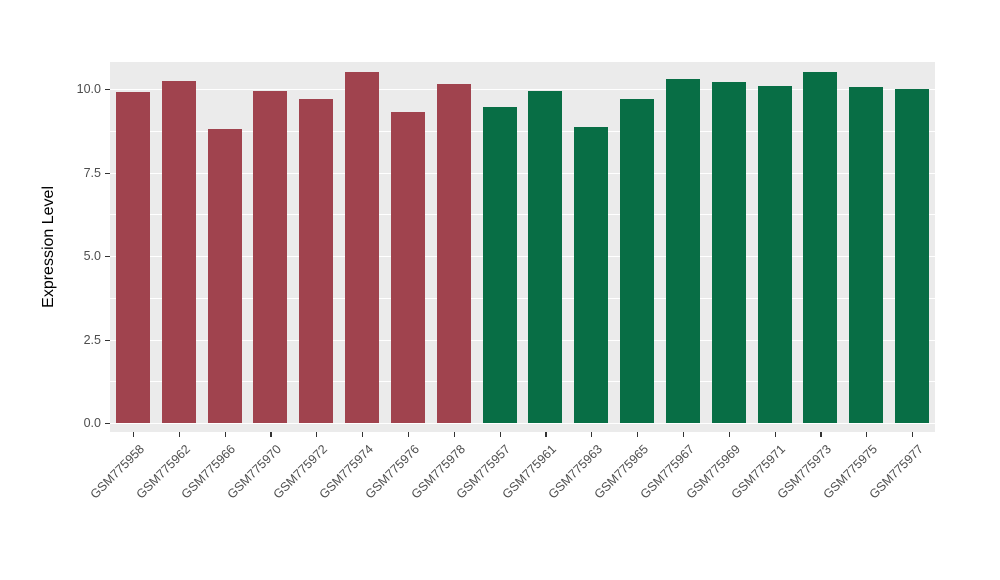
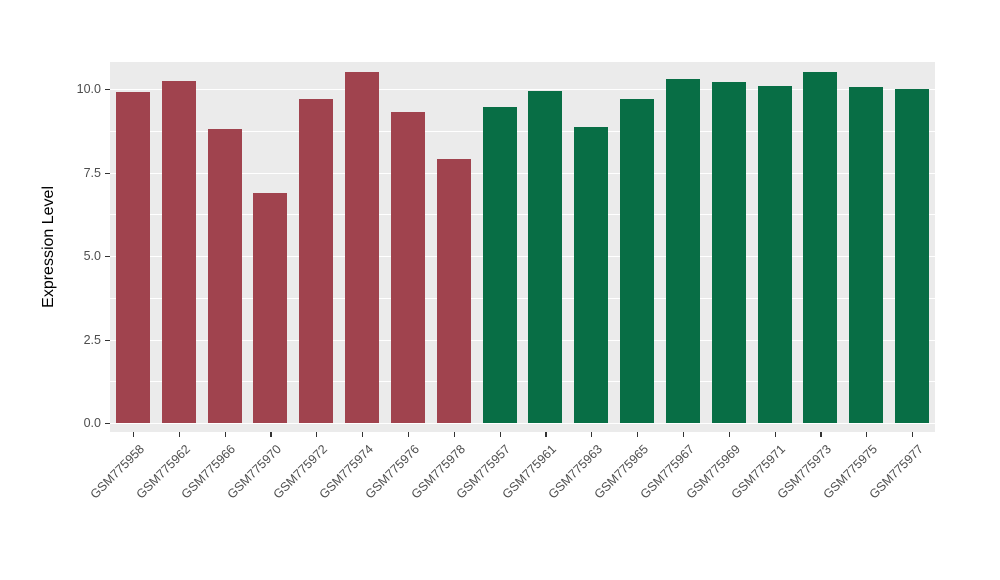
GSM775970: 9.9 -> 6.9
GSM775978: 10.2 -> 7.9
